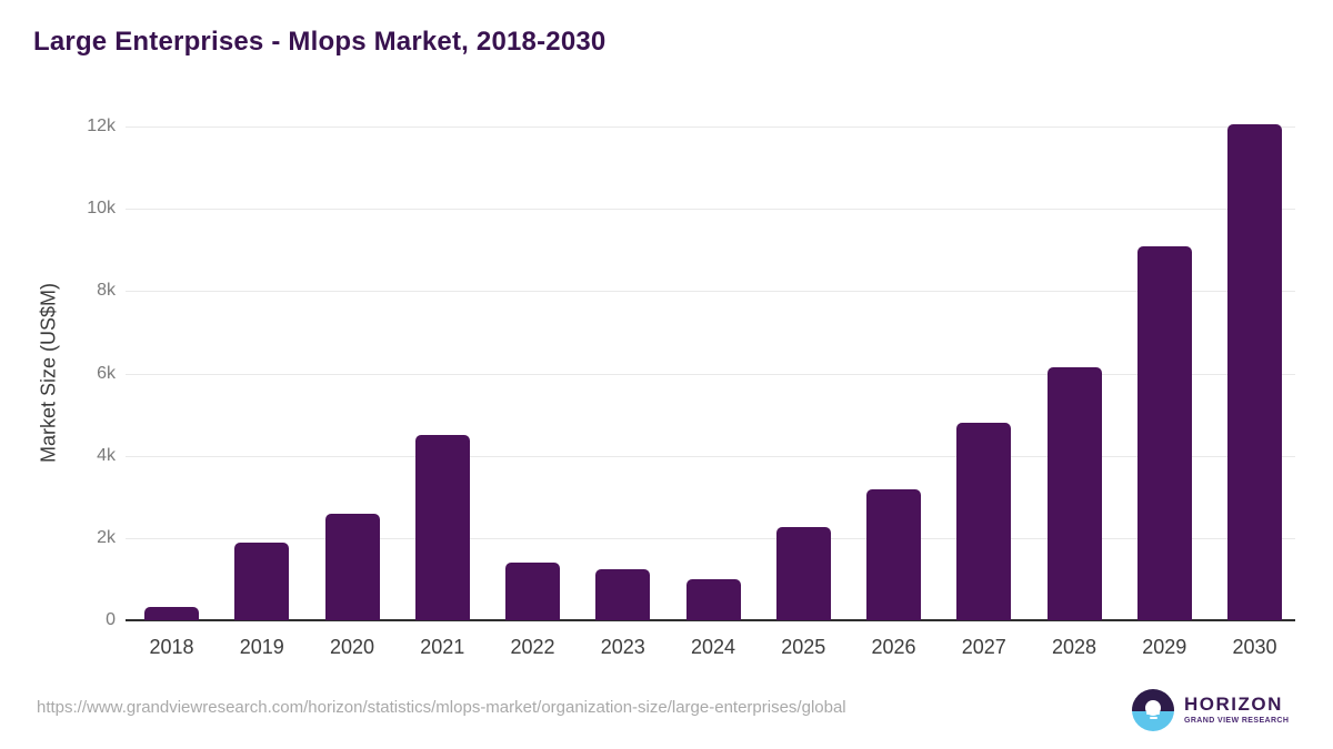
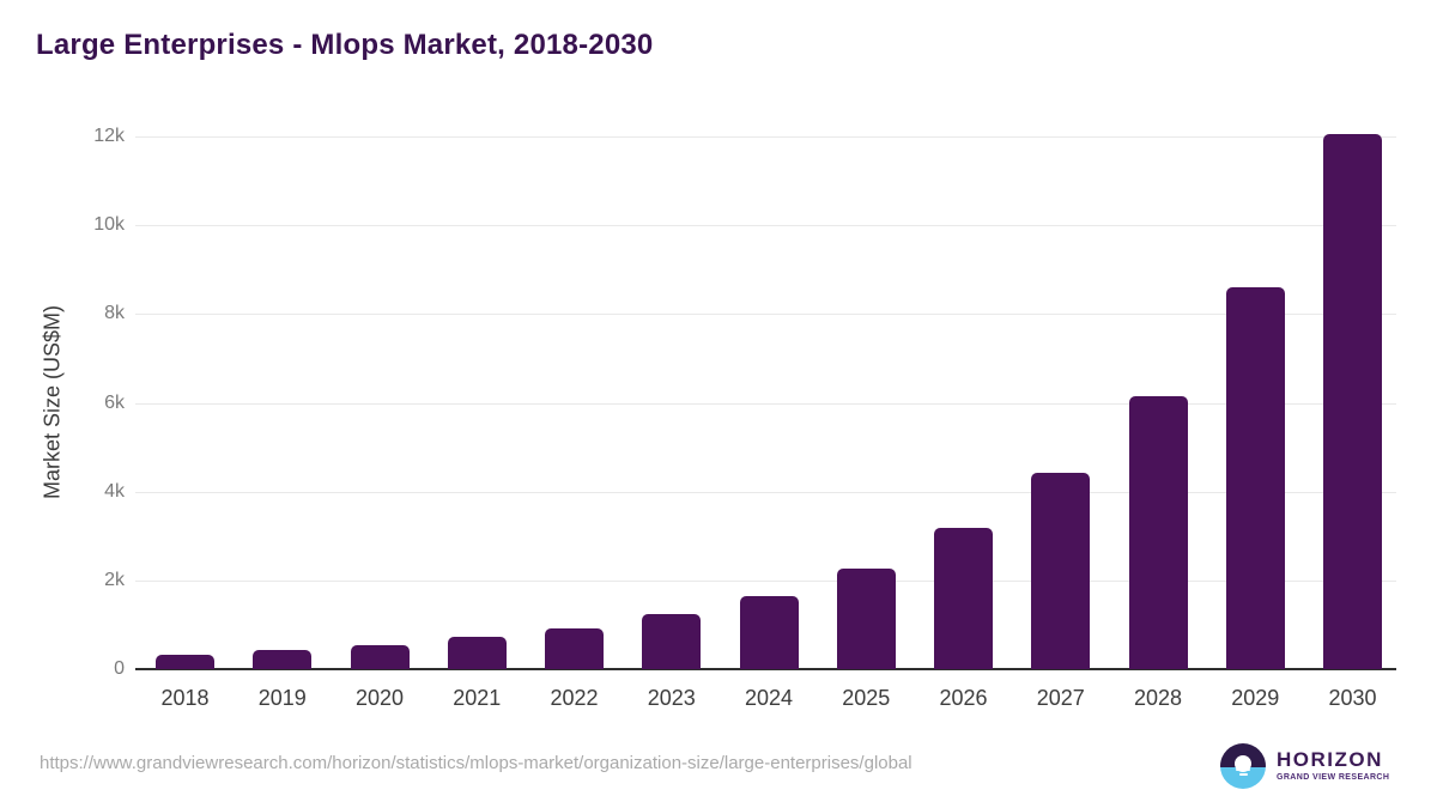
2019: 1.9k -> 0.4k
2020: 2.6k -> 0.5k
2021: 4.5k -> 0.7k
2022: 1.4k -> 0.9k
2024: 1.0k -> 1.6k
2027: 4.8k -> 4.4k
2029: 9.1k -> 8.6k
